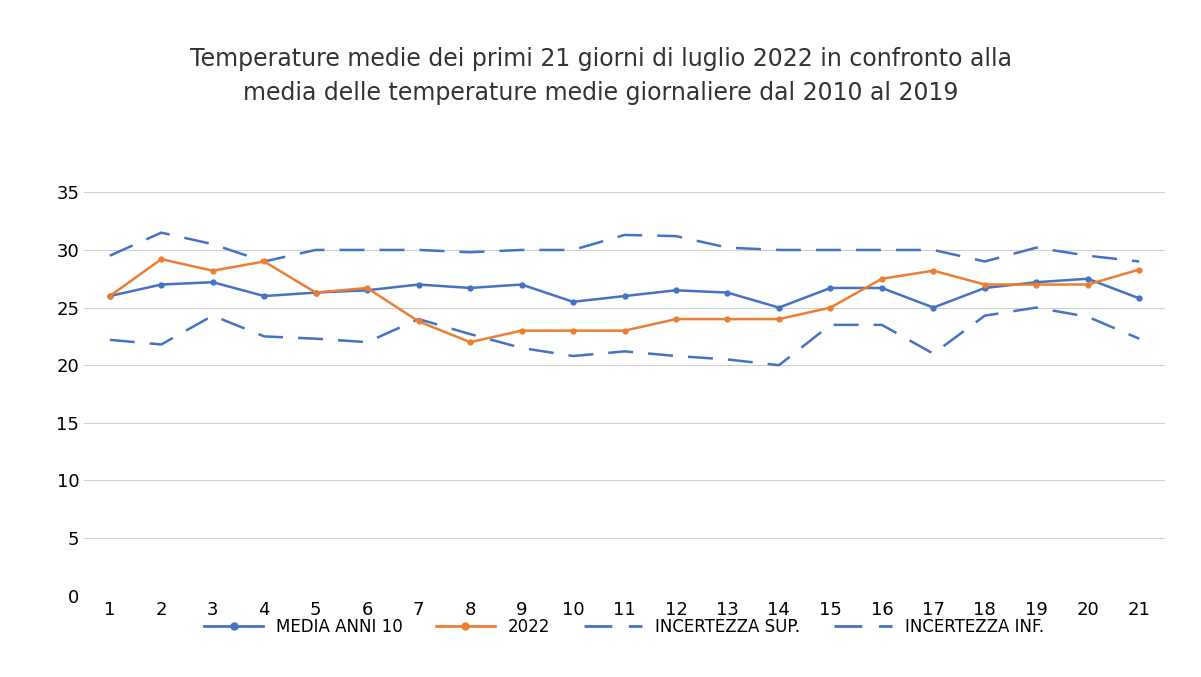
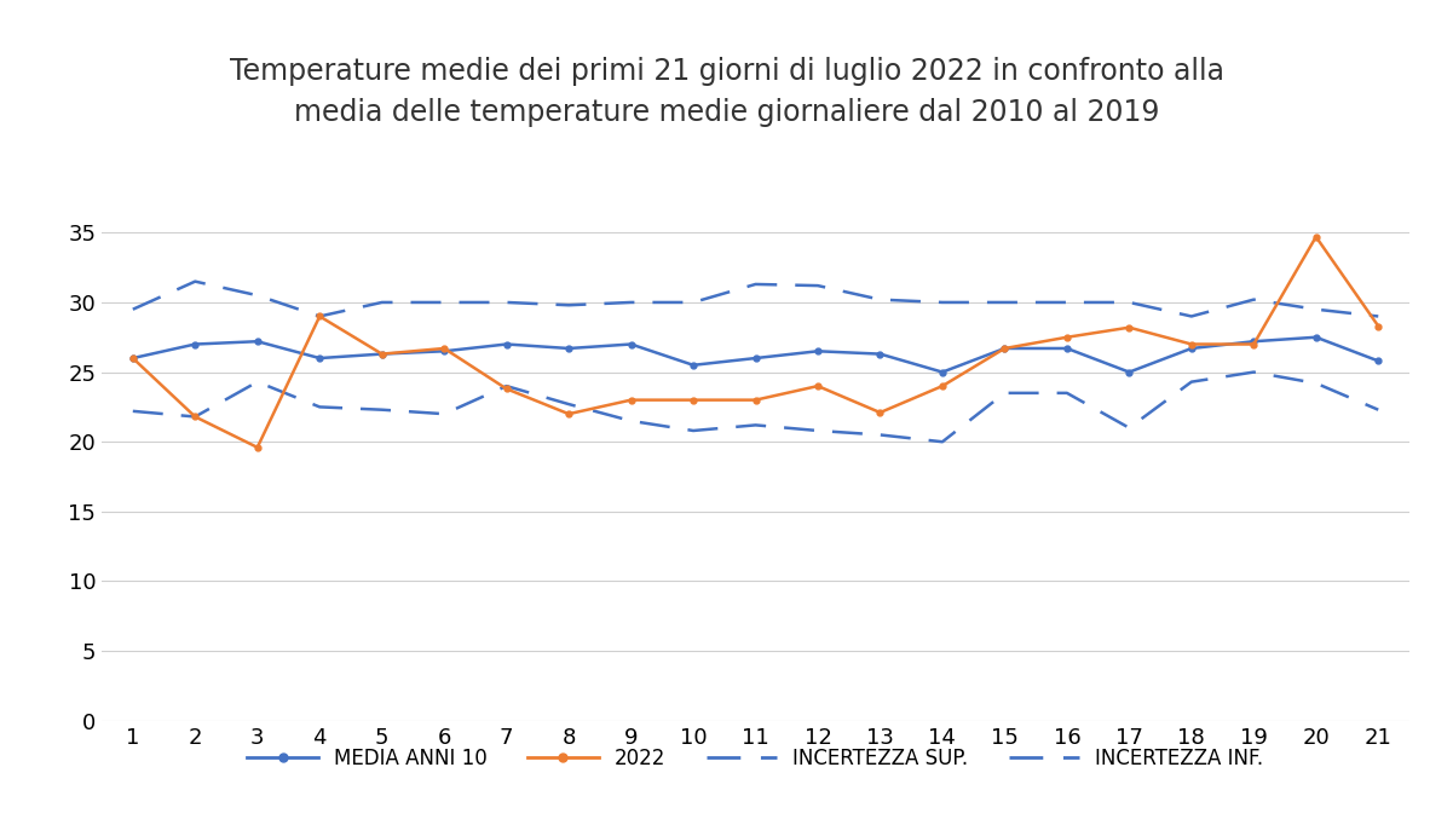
2022/2: 29.2 -> 21.8
2022/3: 28.2 -> 19.6
2022/13: 24.0 -> 22.1
2022/15: 25.0 -> 26.7
2022/20: 27.0 -> 34.7
